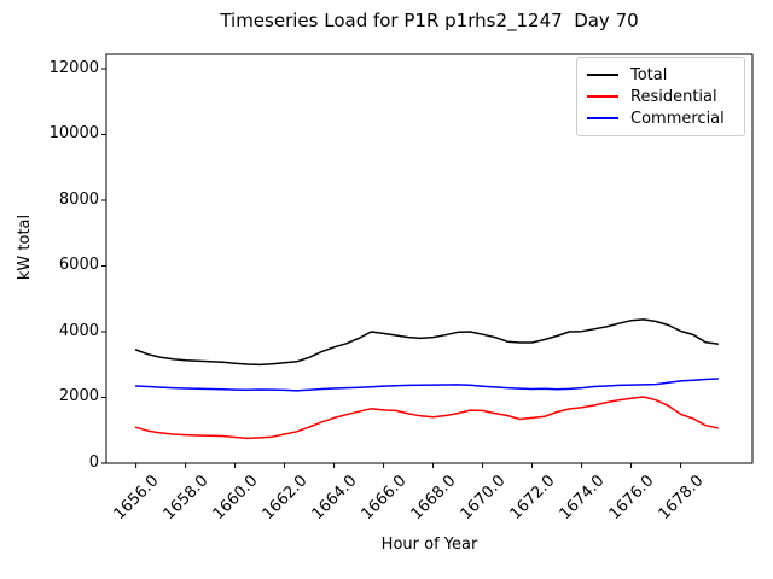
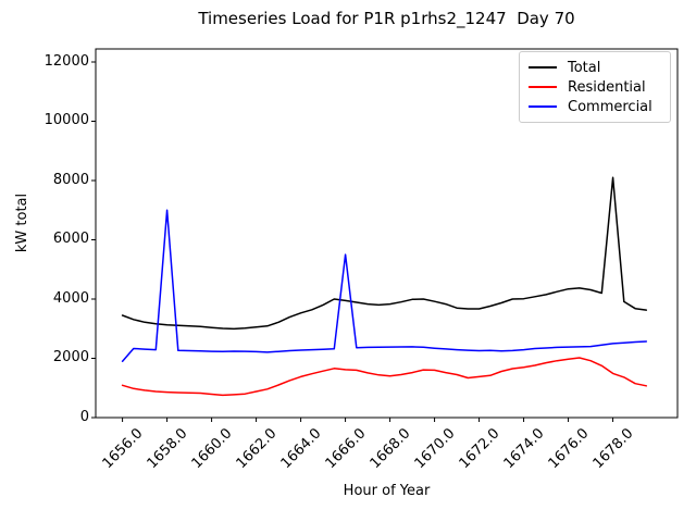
Commercial/1656.0: 2400 -> 1900
Commercial/1658.0: 2300 -> 7000
Commercial/1666.0: 2300 -> 5500
Total/1678.0: 4000 -> 8100
